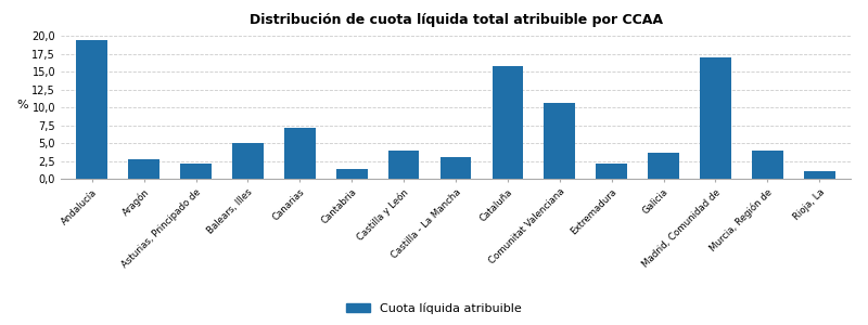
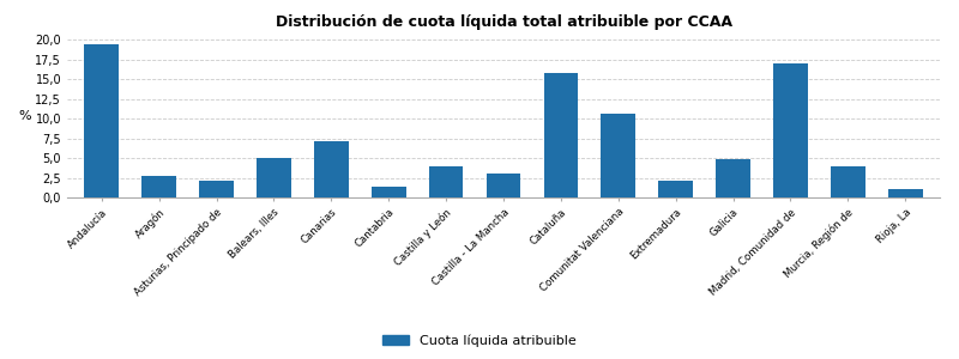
Galicia: 3,6 -> 4,8
